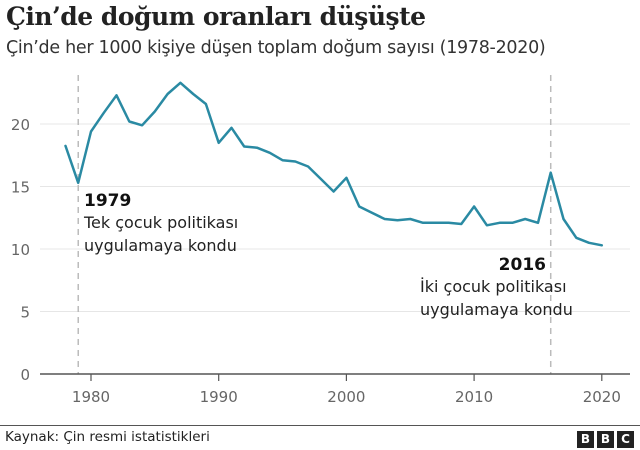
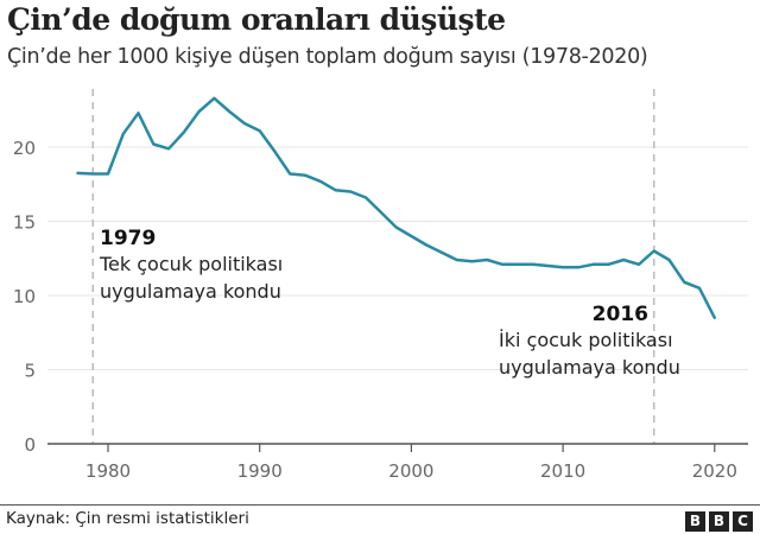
1979: 15.3 -> 18.2
1980: 19.4 -> 18.2
1990: 18.5 -> 21.1
2000: 15.7 -> 14.0
2010: 13.4 -> 11.9
2016: 16.1 -> 13.0
2020: 10.3 -> 8.5
